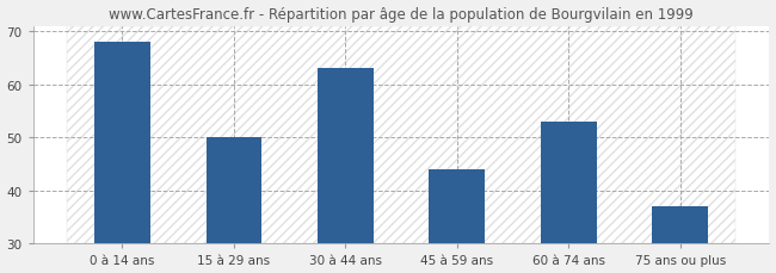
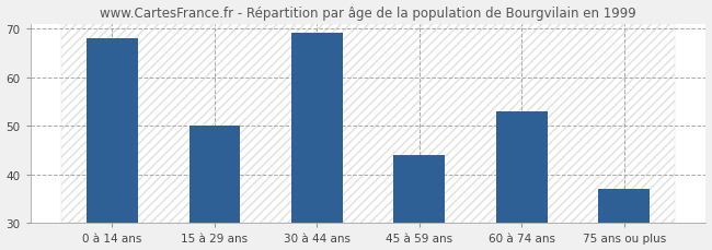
30 à 44 ans: 63 -> 69
